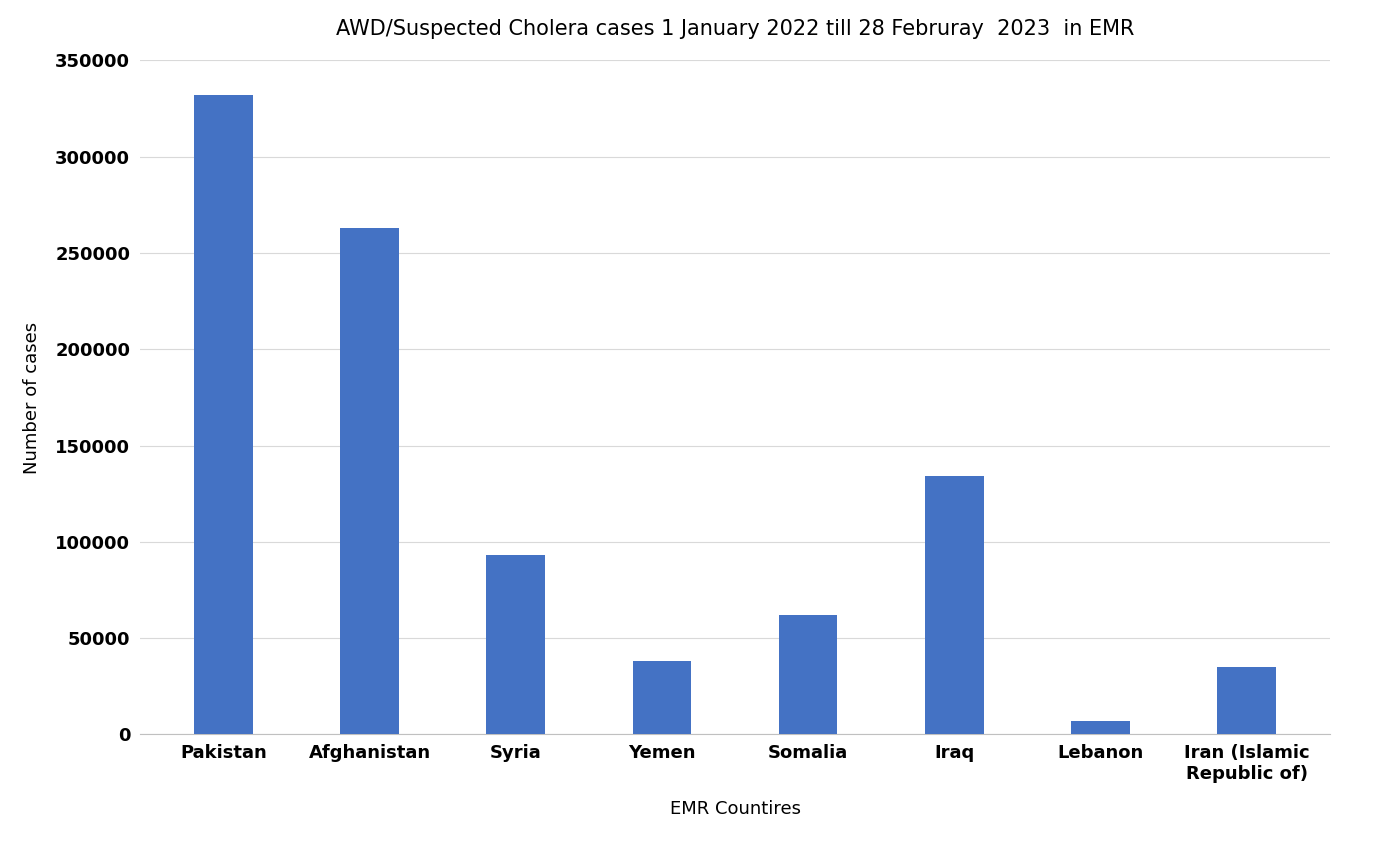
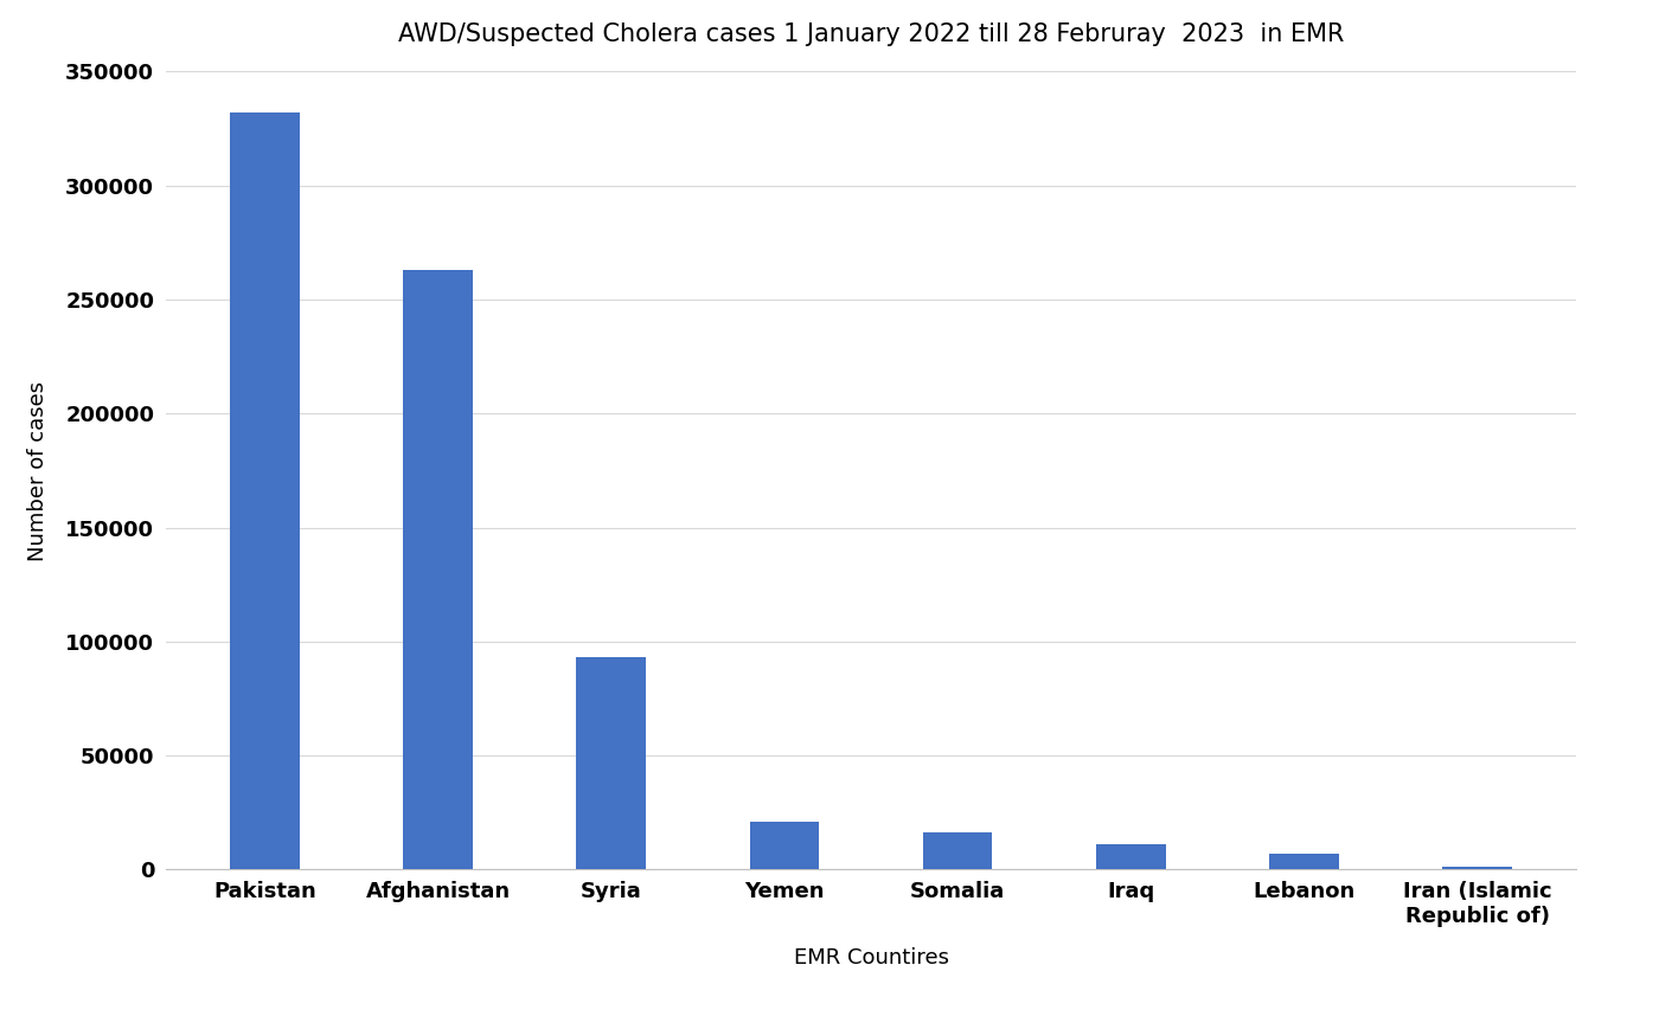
Yemen: 38000 -> 21000
Somalia: 62000 -> 16000
Iraq: 134000 -> 11000
Iran (Islamic Republic of): 35000 -> 2000
